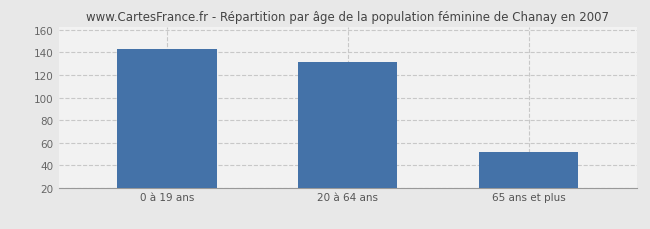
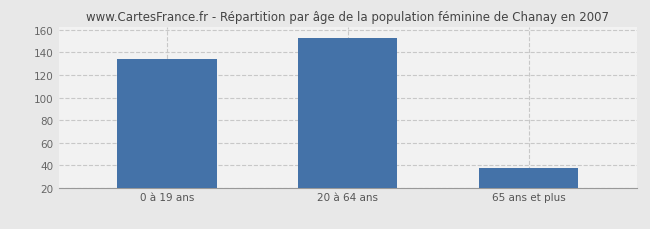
0 à 19 ans: 143 -> 134
20 à 64 ans: 132 -> 153
65 ans et plus: 52 -> 37
